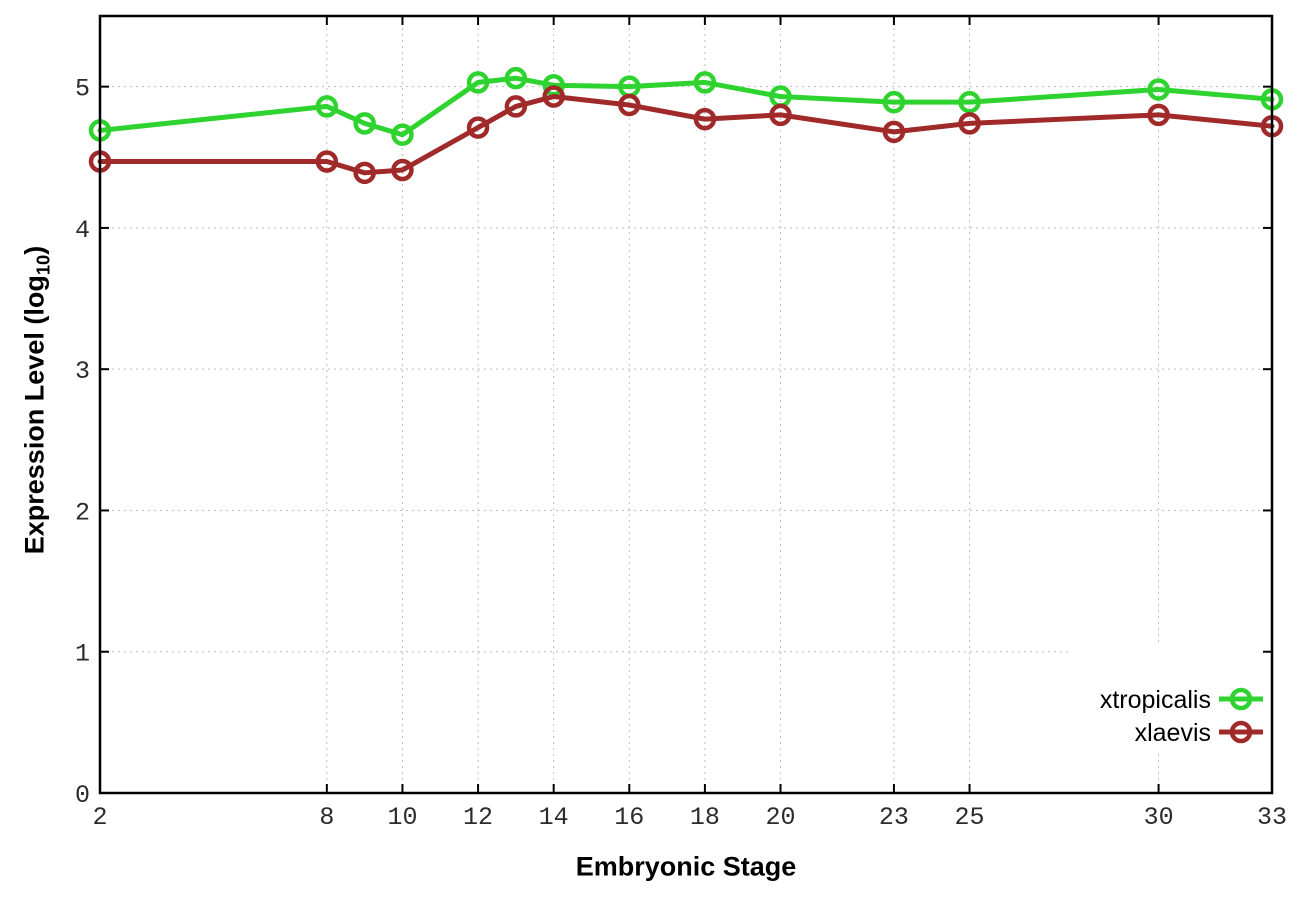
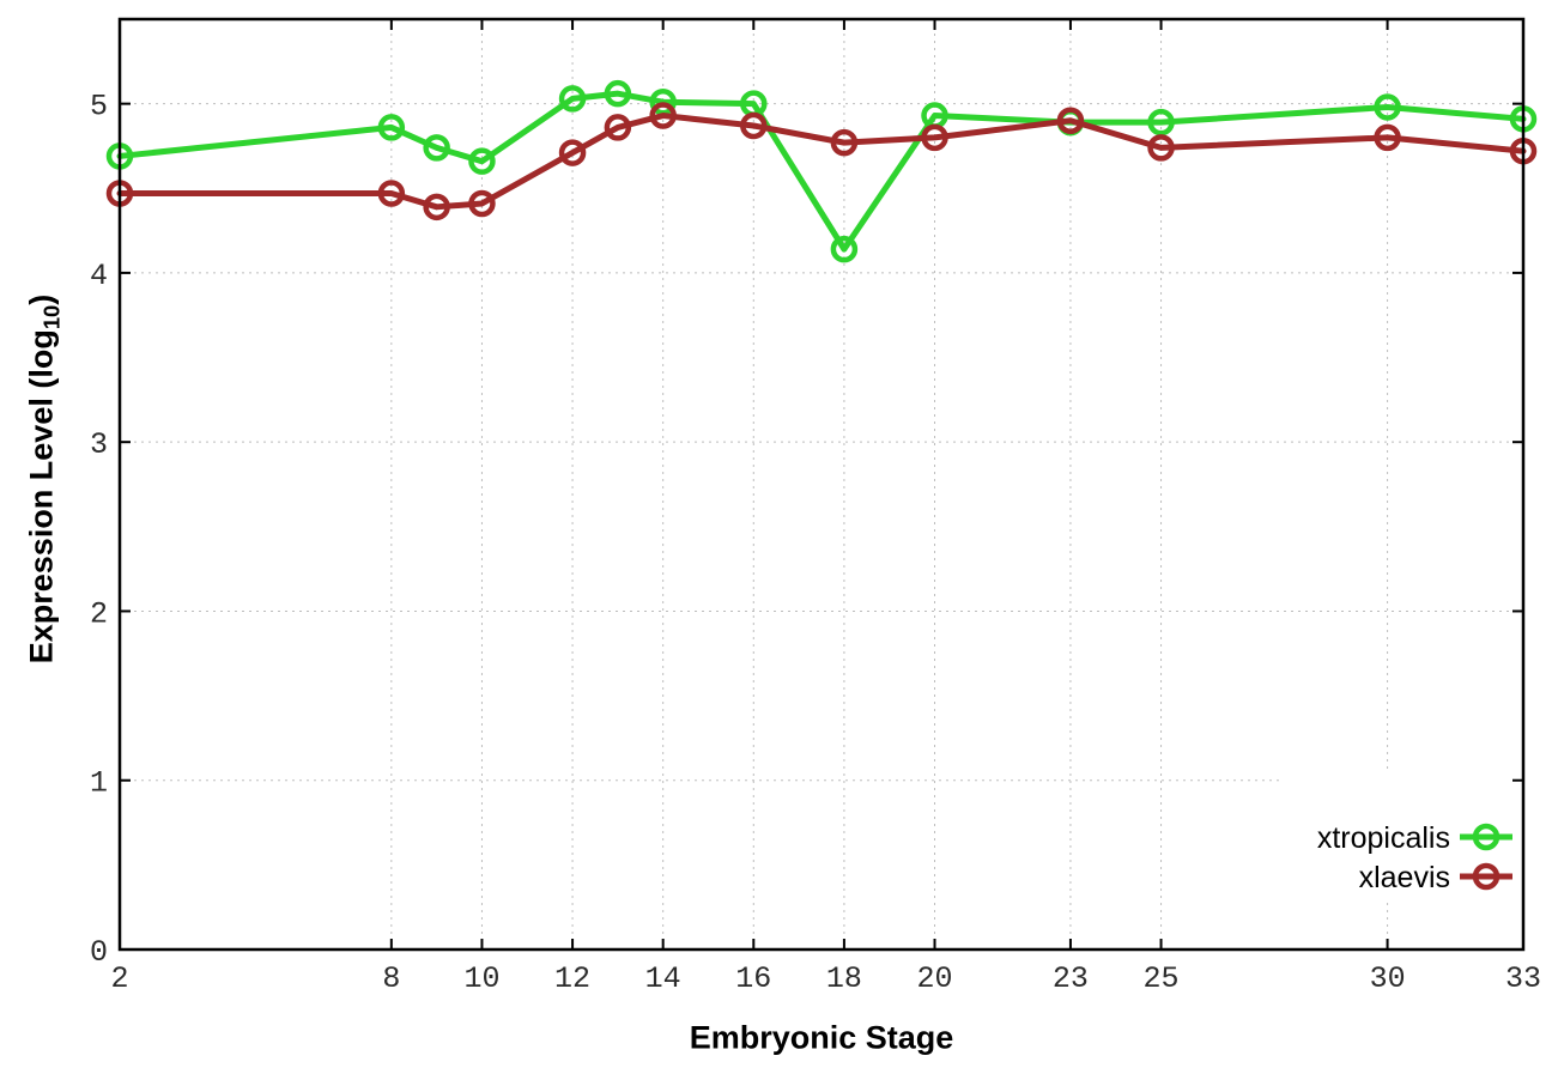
xtropicalis/18: 5.03 -> 4.14
xlaevis/23: 4.68 -> 4.90
